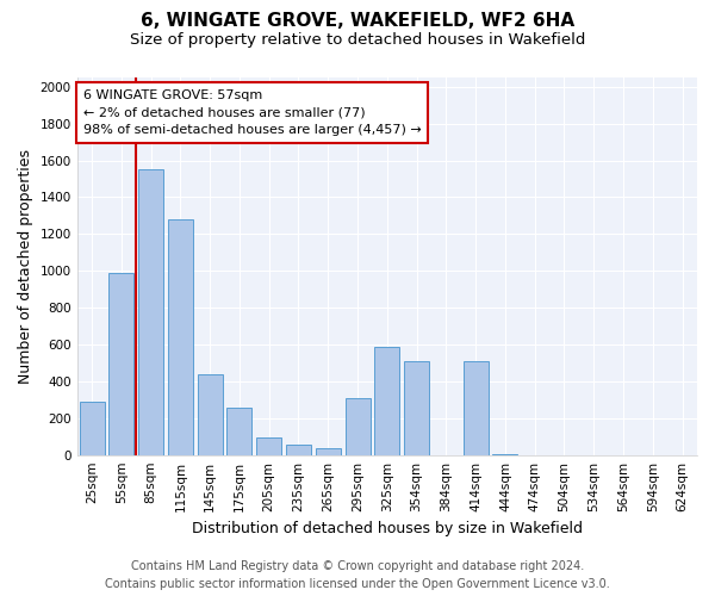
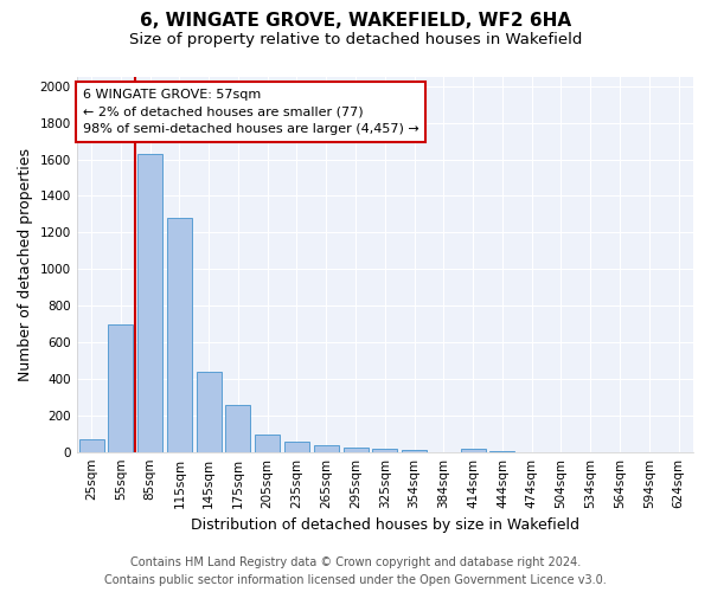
25sqm: 290 -> 70
55sqm: 990 -> 700
85sqm: 1550 -> 1630
295sqm: 310 -> 20
325sqm: 590 -> 20
354sqm: 510 -> 10
414sqm: 510 -> 20
